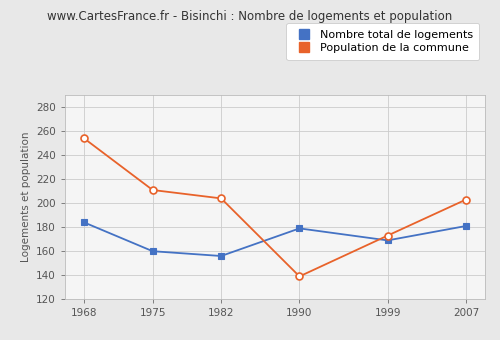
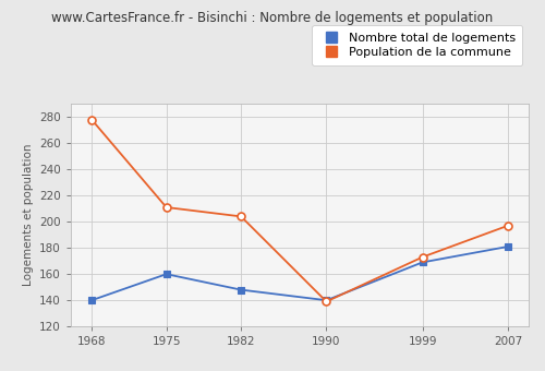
Nombre total de logements/1968: 184 -> 140
Population de la commune/1968: 254 -> 278
Nombre total de logements/1982: 156 -> 148
Nombre total de logements/1990: 179 -> 140
Population de la commune/2007: 203 -> 197
